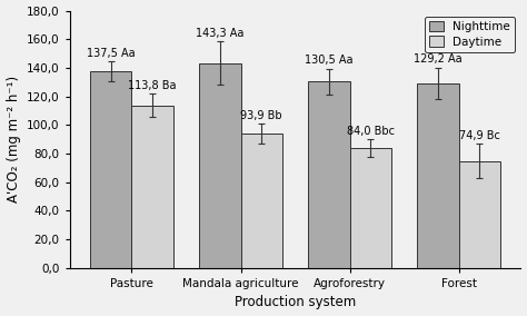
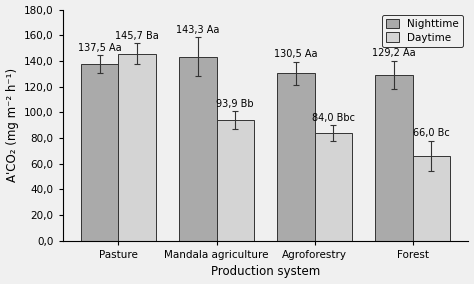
Daytime/Pasture: 113,8 -> 145,7
Daytime/Forest: 74,9 -> 66,0
